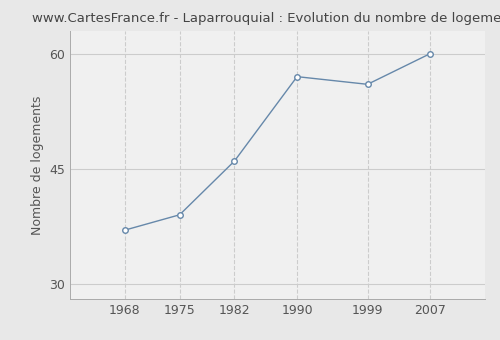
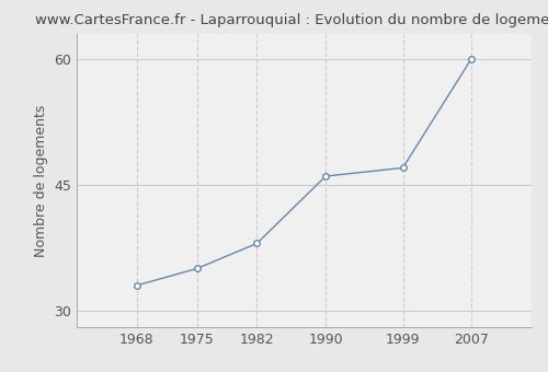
1968: 37 -> 33
1975: 39 -> 35
1982: 46 -> 38
1990: 57 -> 46
1999: 56 -> 47
